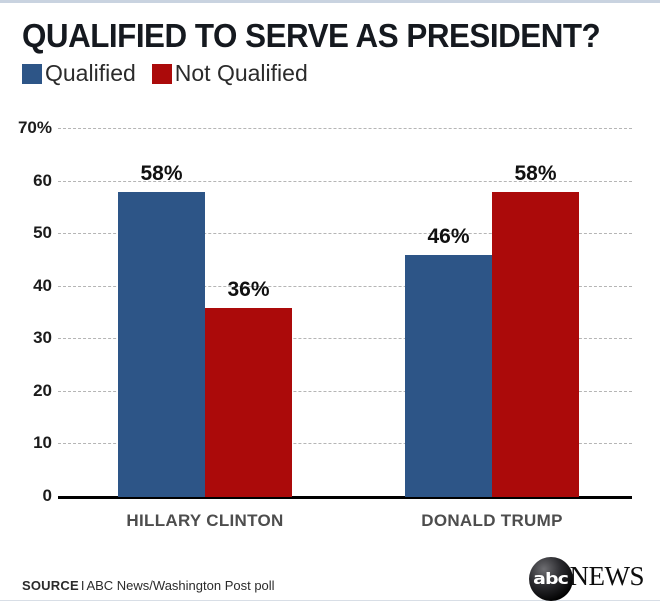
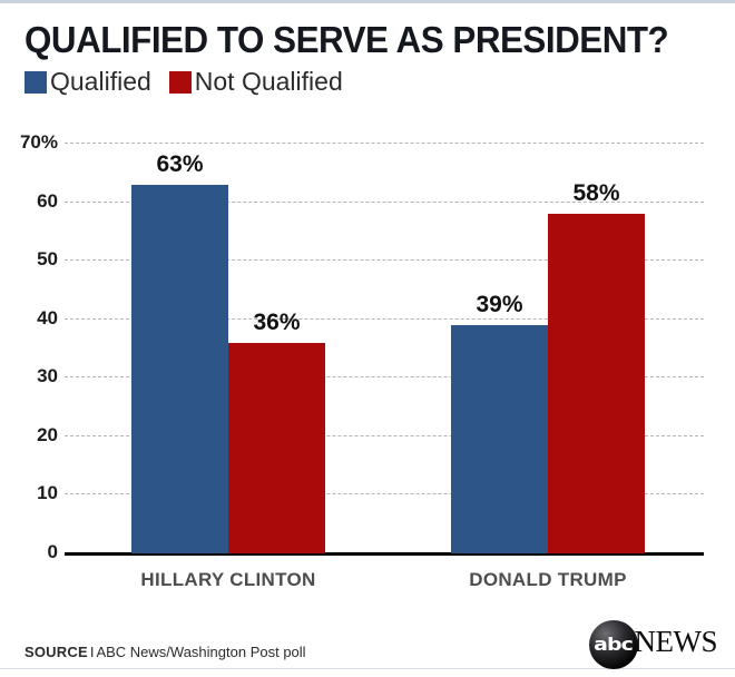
Qualified/HILLARY CLINTON: 58% -> 63%
Qualified/DONALD TRUMP: 46% -> 39%
